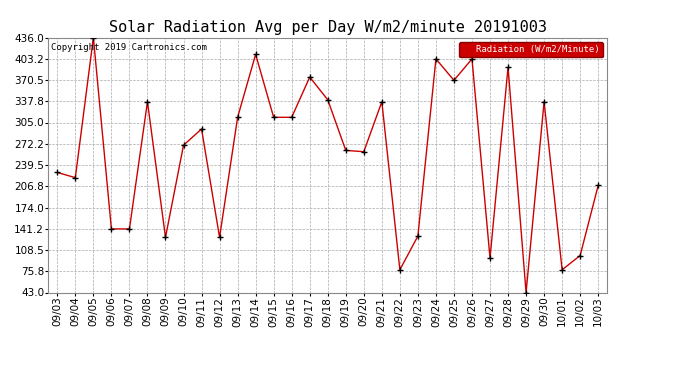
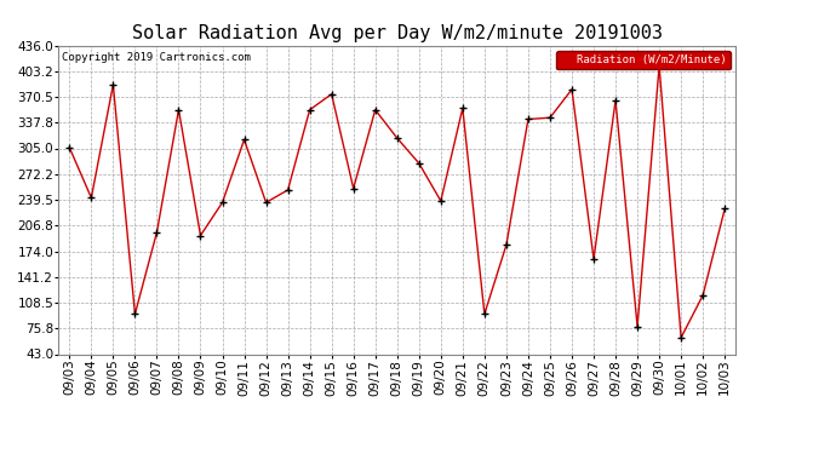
09/03: 228 -> 306
09/04: 220 -> 242
09/05: 436 -> 386
09/06: 141 -> 94
09/07: 141 -> 198
09/08: 337 -> 354
09/09: 128 -> 194
09/10: 270 -> 236
09/11: 295 -> 316
09/12: 128 -> 236
09/13: 313 -> 252
09/14: 410 -> 354
09/15: 313 -> 374
09/16: 313 -> 254
09/17: 375 -> 354
09/18: 340 -> 318
09/19: 262 -> 286
09/20: 260 -> 238
09/21: 337 -> 356
09/22: 78 -> 94
09/23: 130 -> 182
09/24: 403 -> 342
09/25: 370 -> 344
09/26: 403 -> 380
09/27: 96 -> 164
09/28: 390 -> 366
09/29: 43 -> 78
09/30: 337 -> 410
10/01: 78 -> 64
10/02: 100 -> 118
10/03: 208 -> 228
